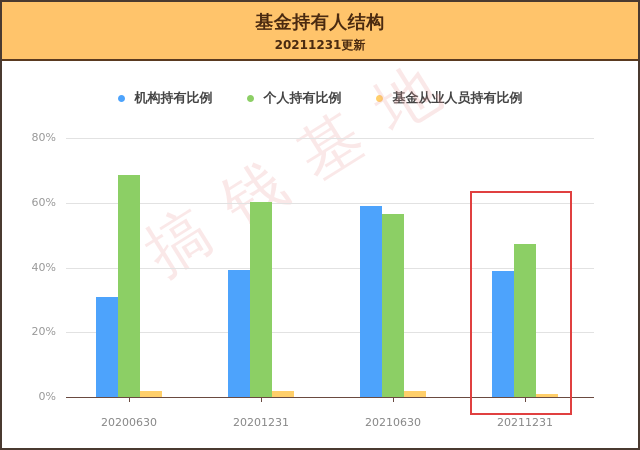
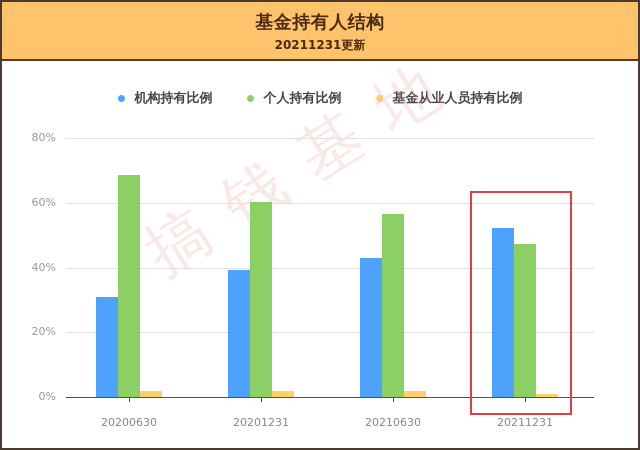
机构持有比例/20210630: 59% -> 43%
机构持有比例/20211231: 39% -> 52%
